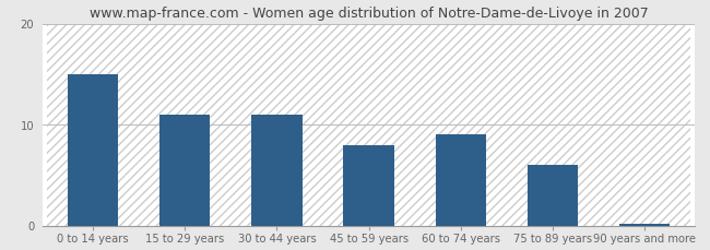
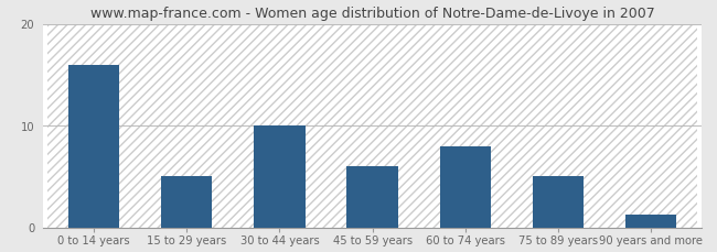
0 to 14 years: 15.0 -> 16.0
15 to 29 years: 11.0 -> 5.0
30 to 44 years: 11.0 -> 10.0
45 to 59 years: 8.0 -> 6.0
60 to 74 years: 9.0 -> 8.0
75 to 89 years: 6.0 -> 5.0
90 years and more: 0.2 -> 1.2
